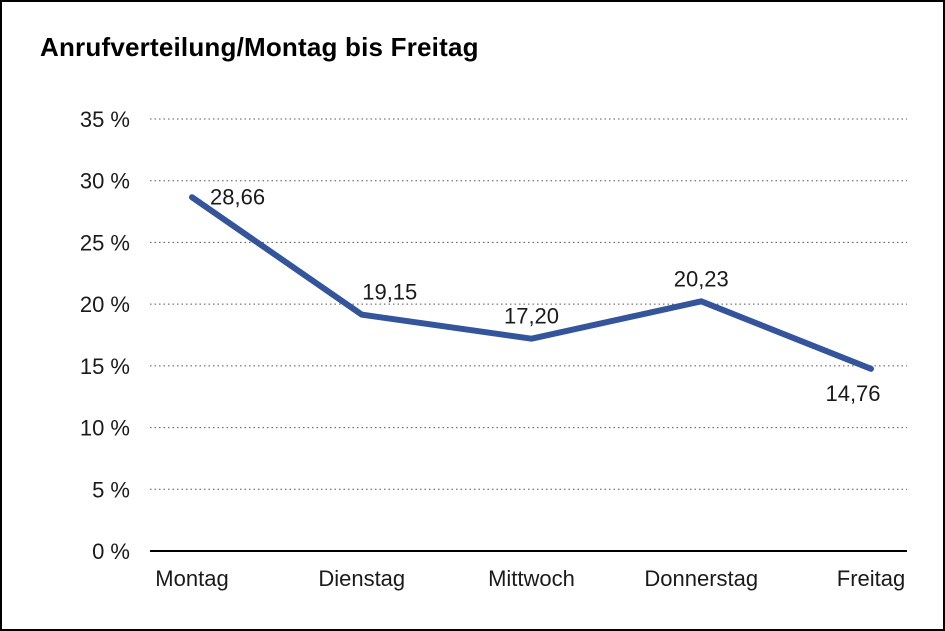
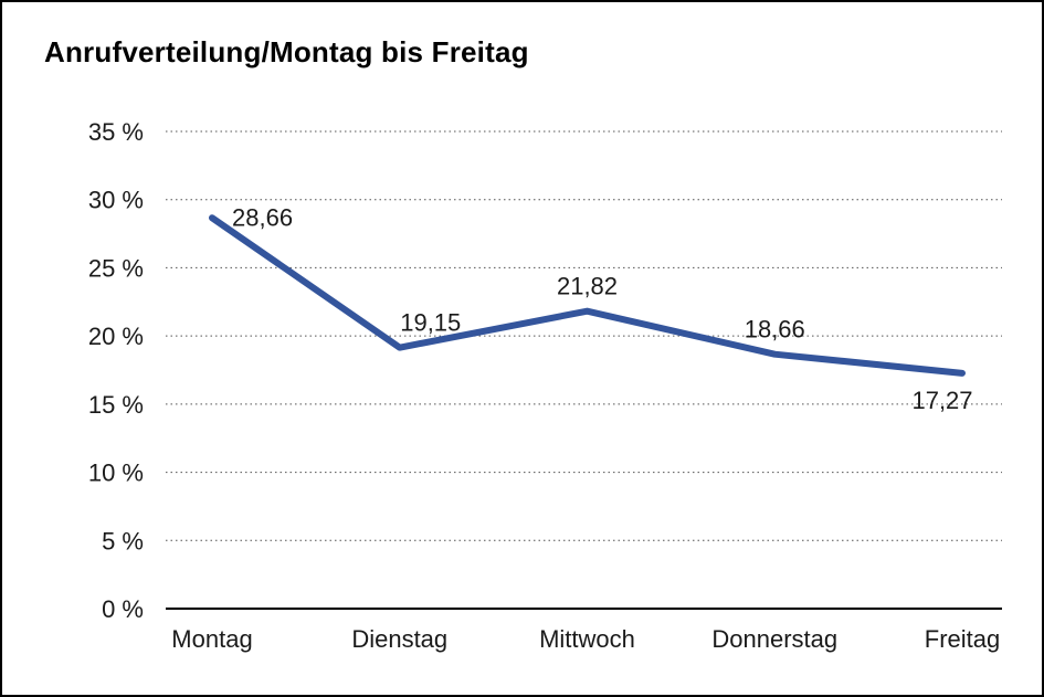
Mittwoch: 17,20 -> 21,82
Donnerstag: 20,23 -> 18,66
Freitag: 14,76 -> 17,27
